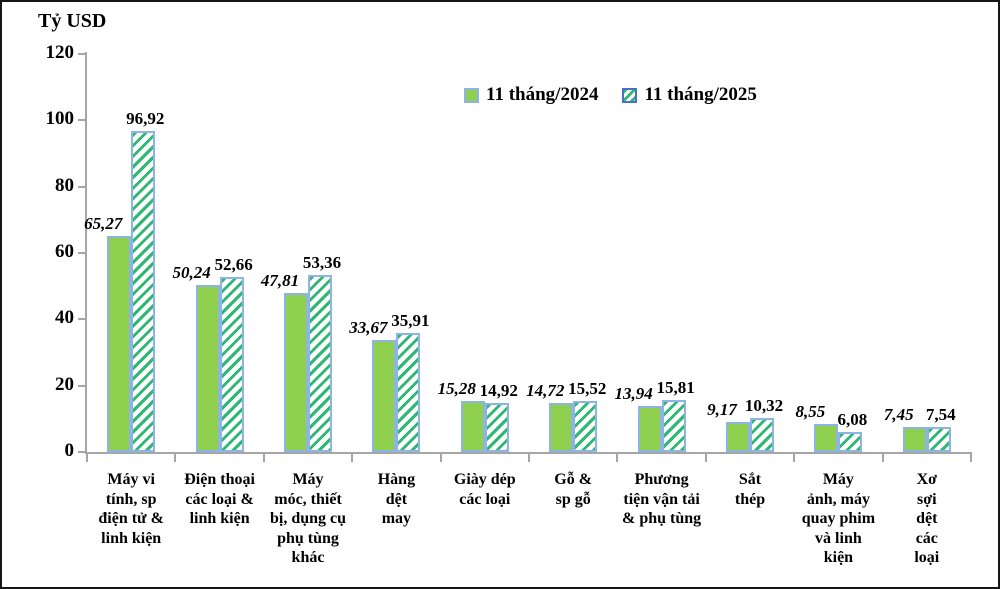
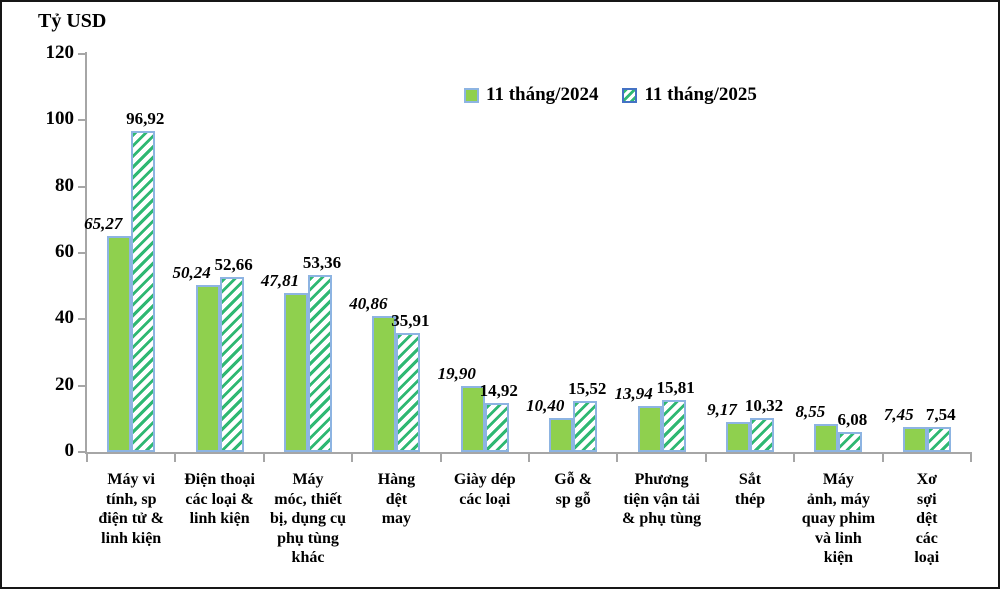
11 tháng/2024/Hàng dệt may: 33,67 -> 40,86
11 tháng/2024/Giày dép các loại: 15,28 -> 19,90
11 tháng/2024/Gỗ & sp gỗ: 14,72 -> 10,40
